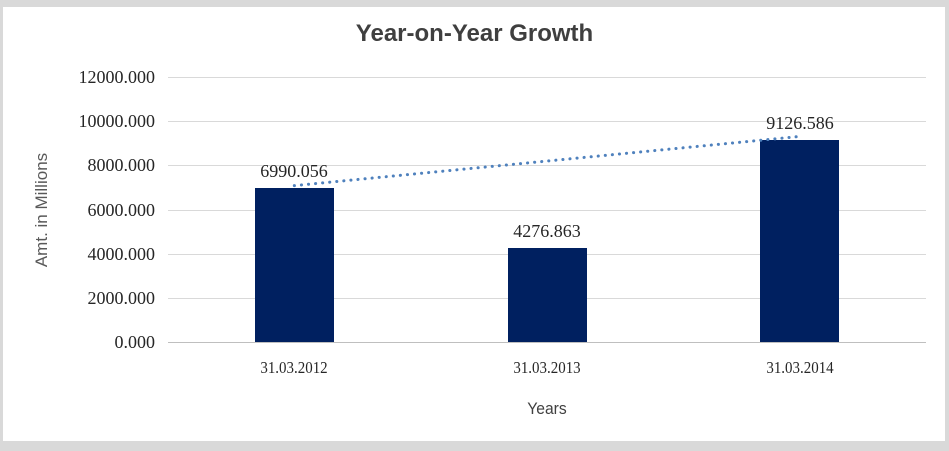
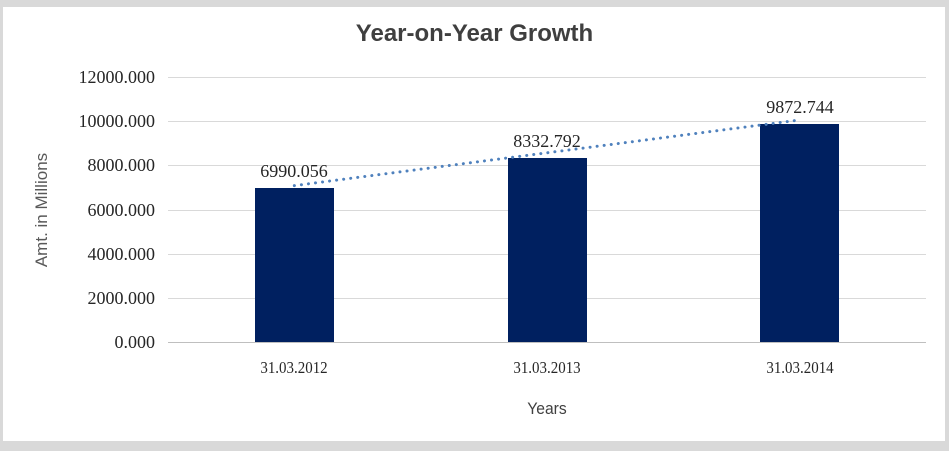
31.03.2013: 4276.863 -> 8332.792
31.03.2014: 9126.586 -> 9872.744
